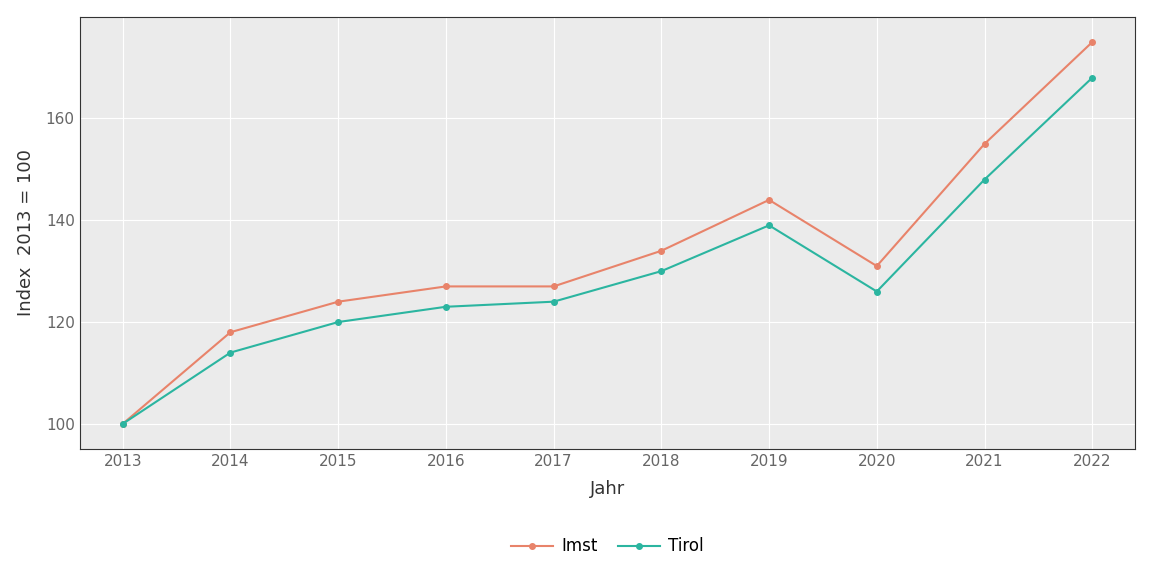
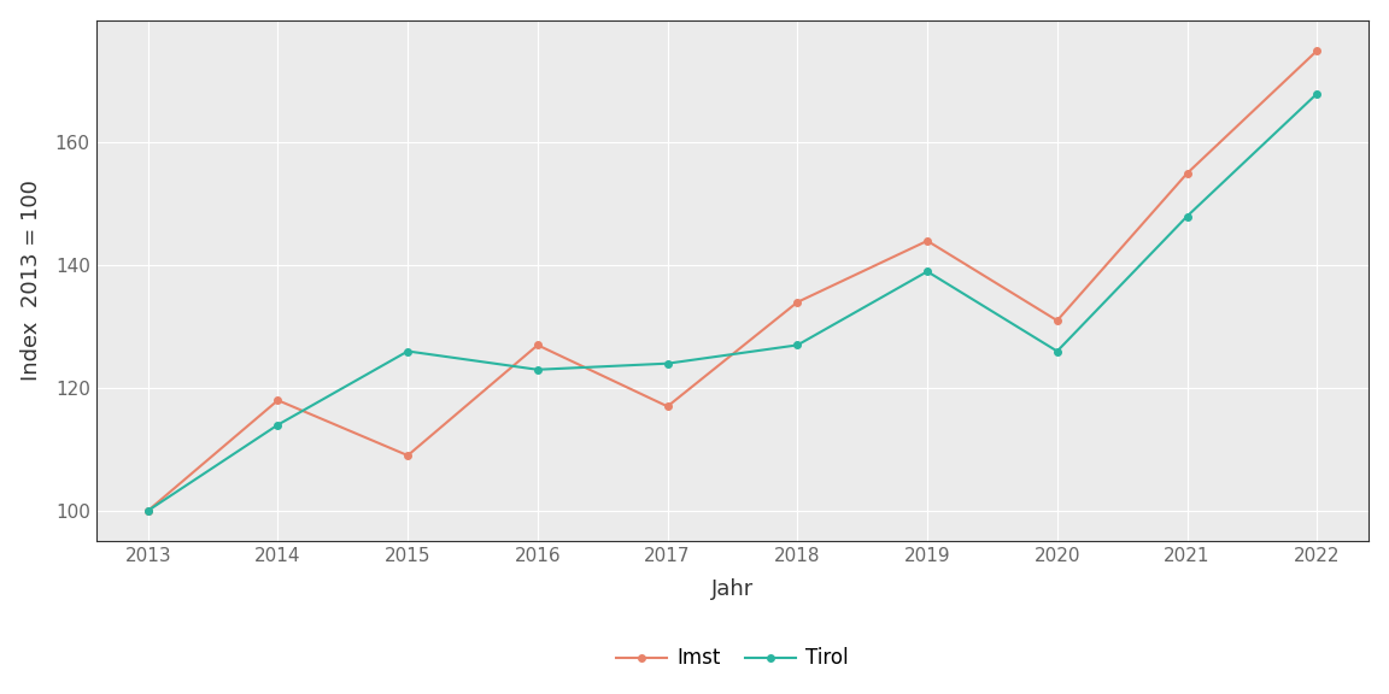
Imst/2015: 124 -> 109
Tirol/2015: 120 -> 126
Imst/2017: 127 -> 117
Tirol/2018: 130 -> 127
